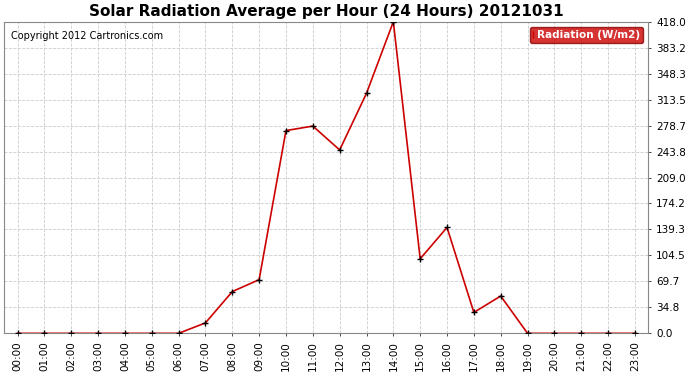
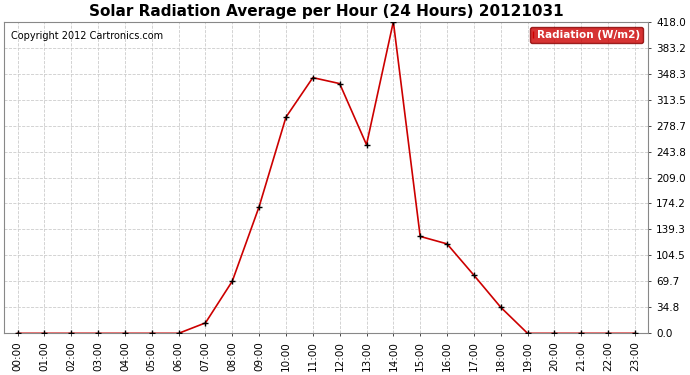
08:00: 56 -> 70
09:00: 72 -> 170
10:00: 272 -> 290
11:00: 278 -> 343
12:00: 246 -> 335
13:00: 322 -> 253
15:00: 100 -> 130
16:00: 142 -> 120
17:00: 28 -> 78
18:00: 50 -> 35
